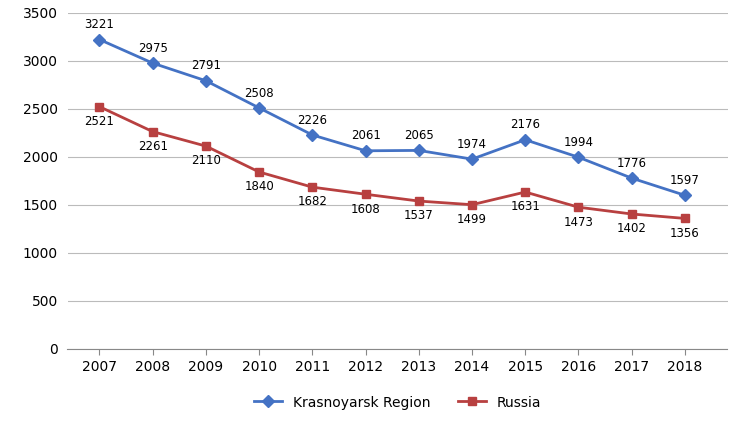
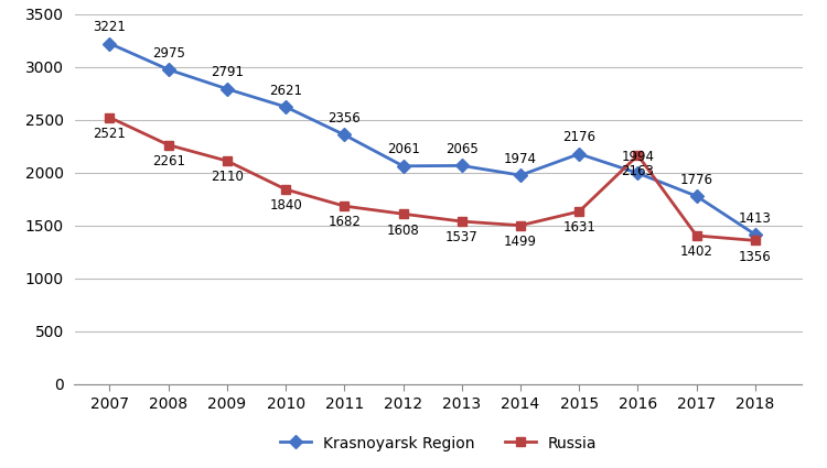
Krasnoyarsk Region/2010: 2508 -> 2621
Krasnoyarsk Region/2011: 2226 -> 2356
Russia/2016: 1473 -> 2163
Krasnoyarsk Region/2018: 1597 -> 1413
